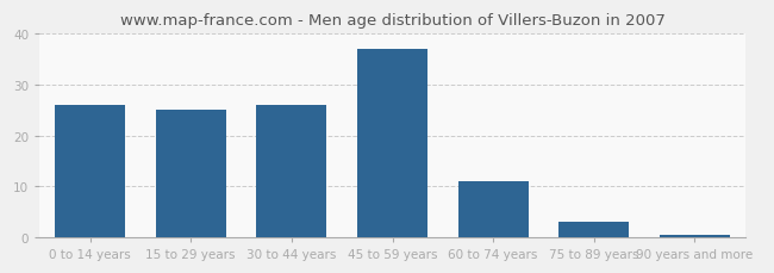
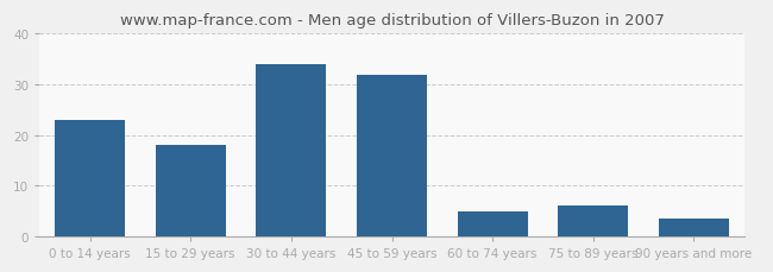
0 to 14 years: 26.0 -> 23.0
15 to 29 years: 25.0 -> 18.0
30 to 44 years: 26.0 -> 34.0
45 to 59 years: 37.0 -> 32.0
60 to 74 years: 11.0 -> 5.0
75 to 89 years: 3.0 -> 6.0
90 years and more: 0.5 -> 3.5
